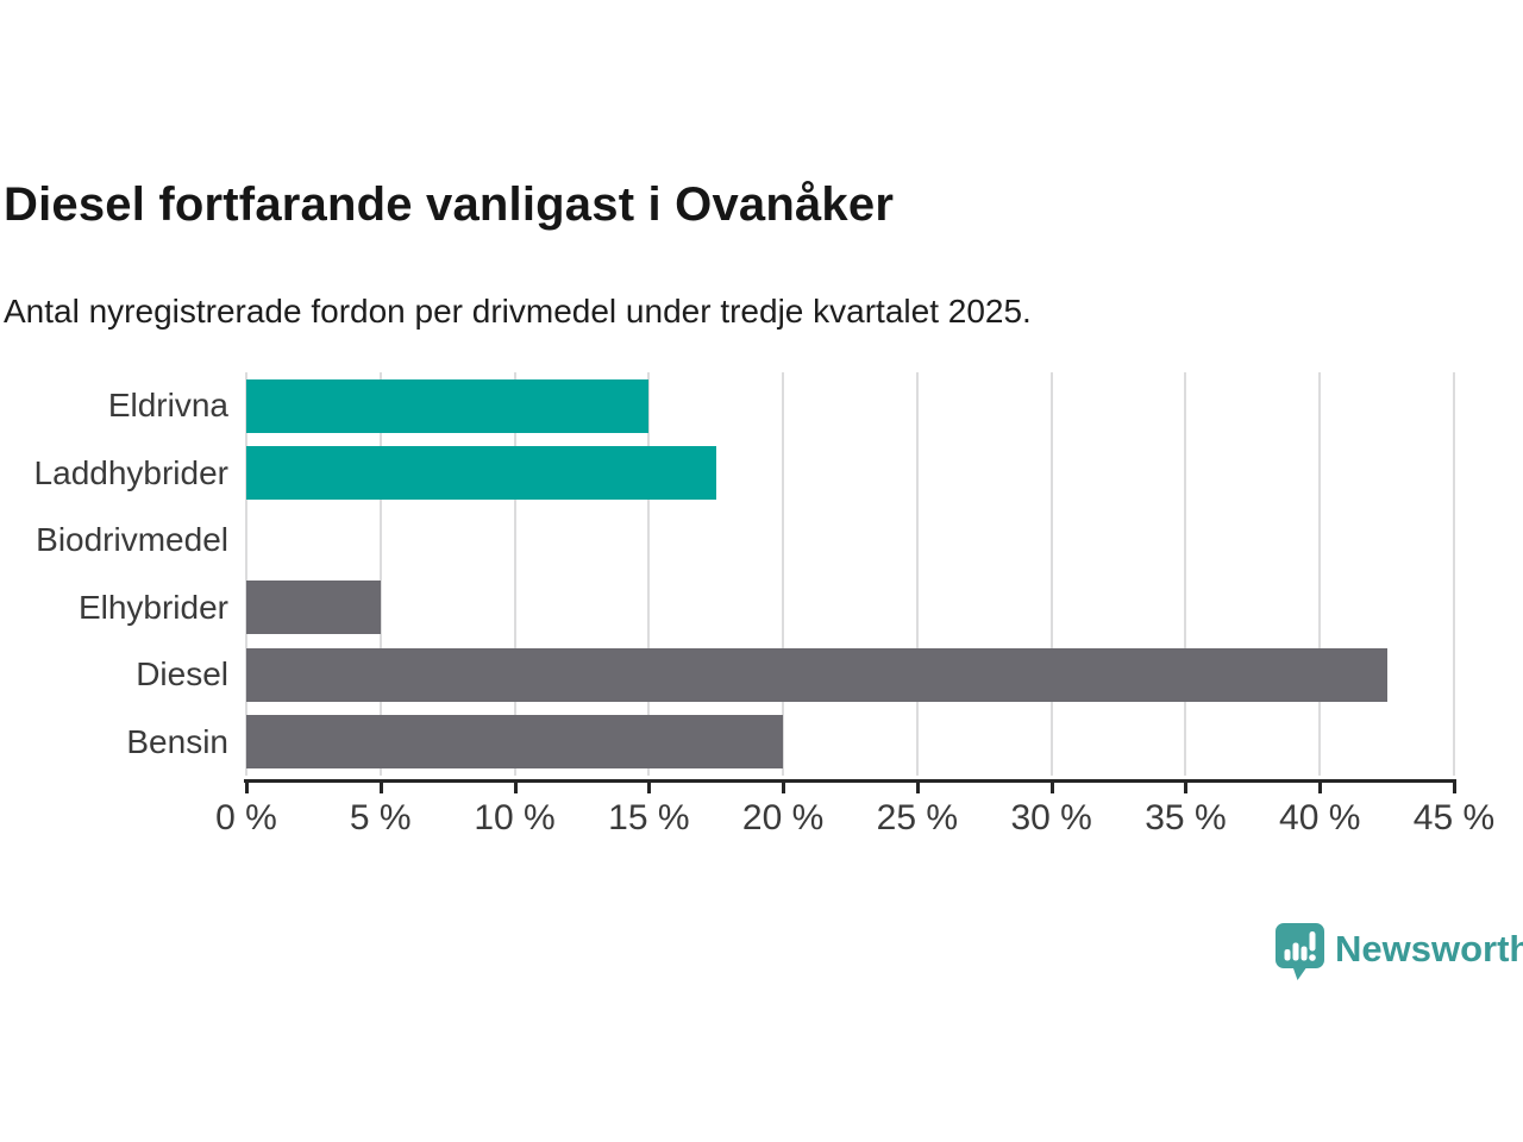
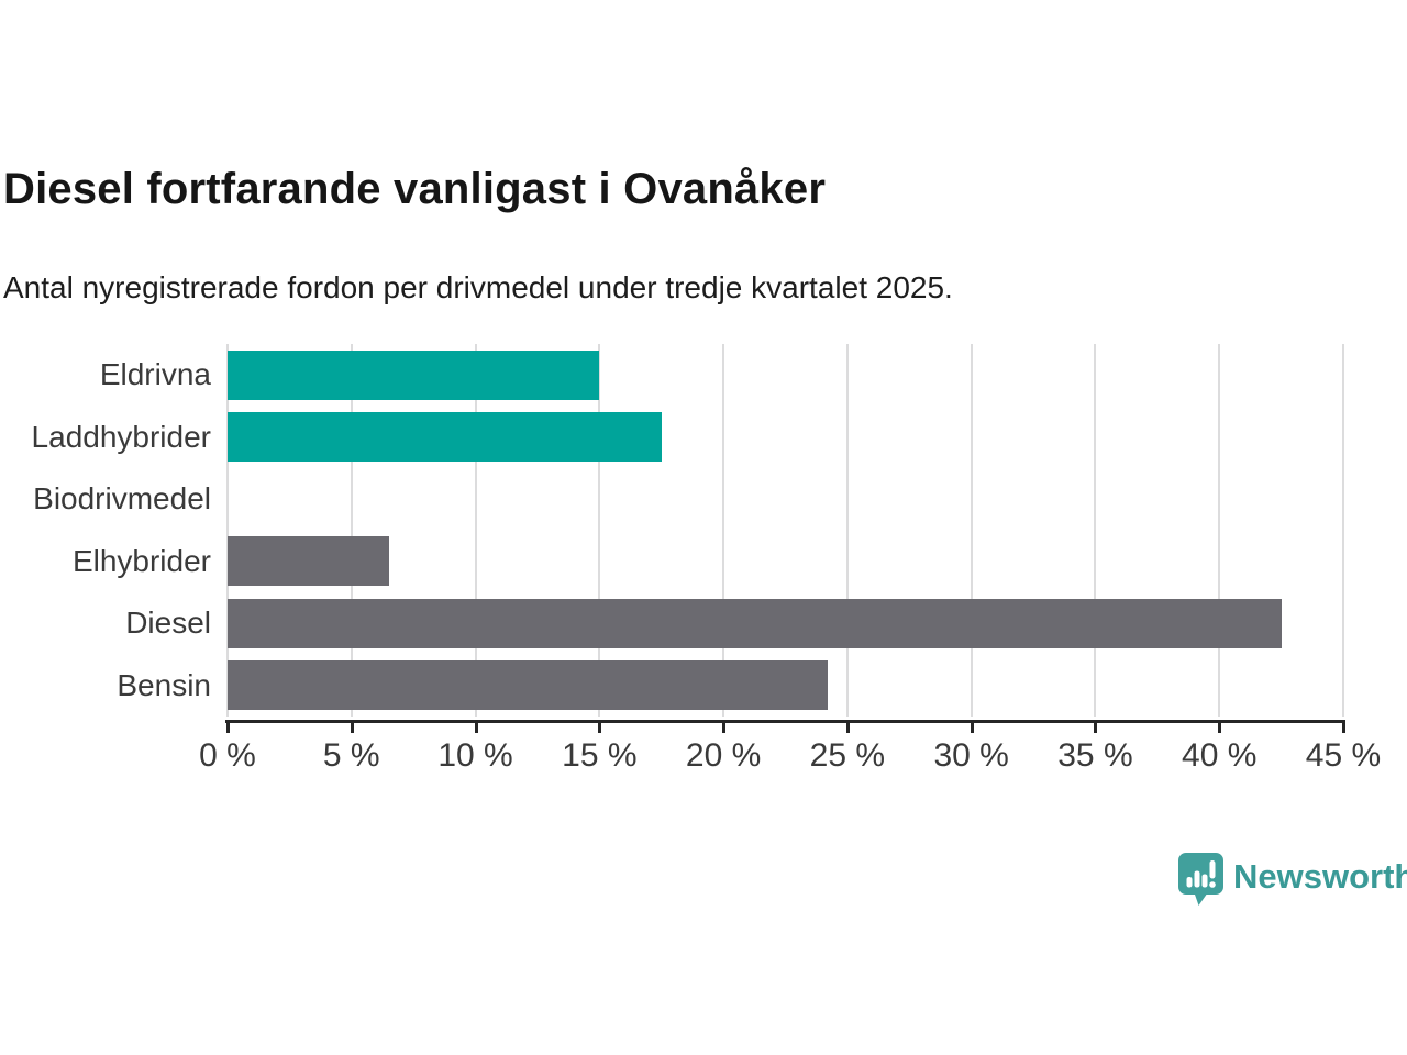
Elhybrider: 5.0% -> 6.5%
Bensin: 20.0% -> 24.2%
